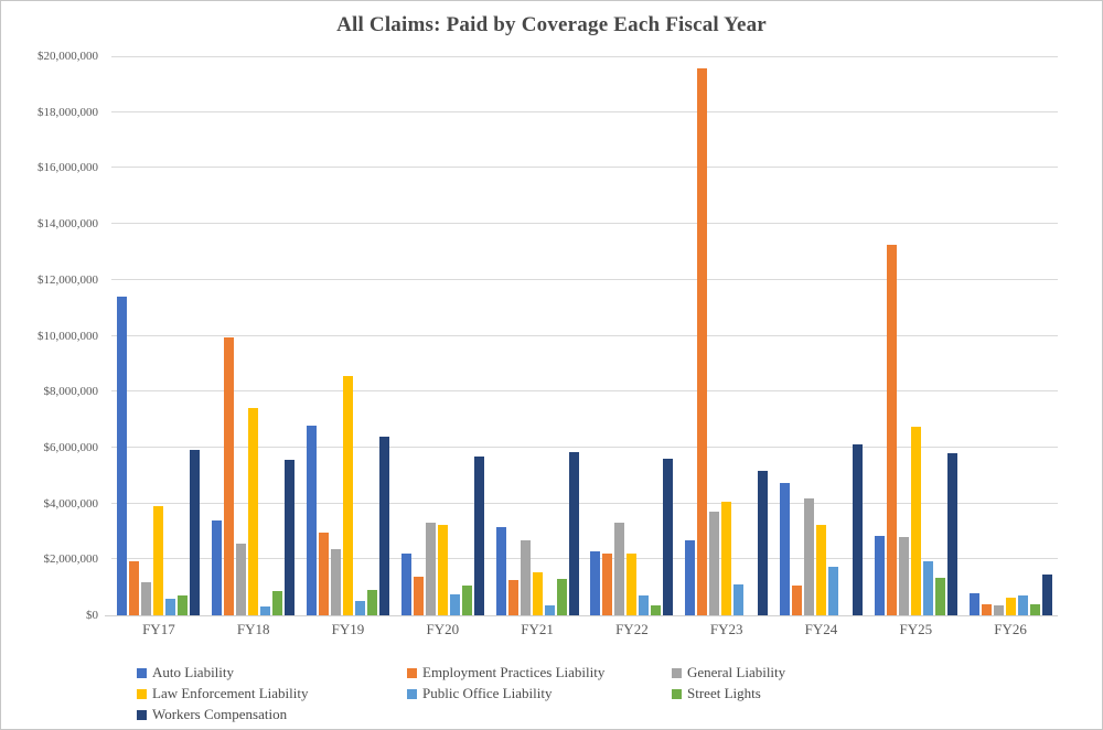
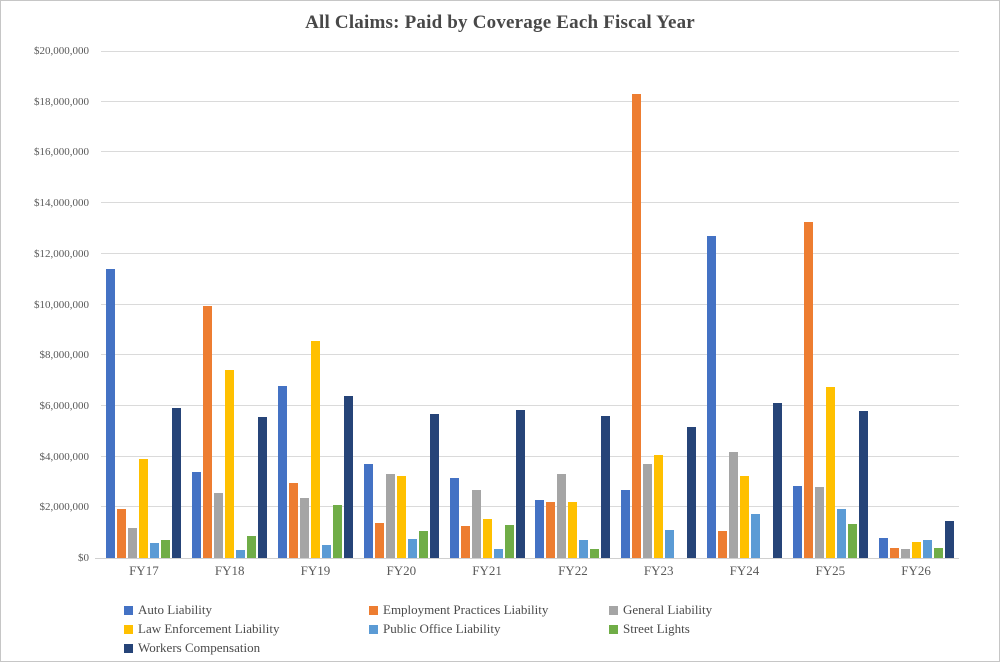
Street Lights/FY19: $900000 -> $2100000
Auto Liability/FY20: $2200000 -> $3700000
Employment Practices Liability/FY23: $19600000 -> $18300000
Auto Liability/FY24: $4800000 -> $12700000
